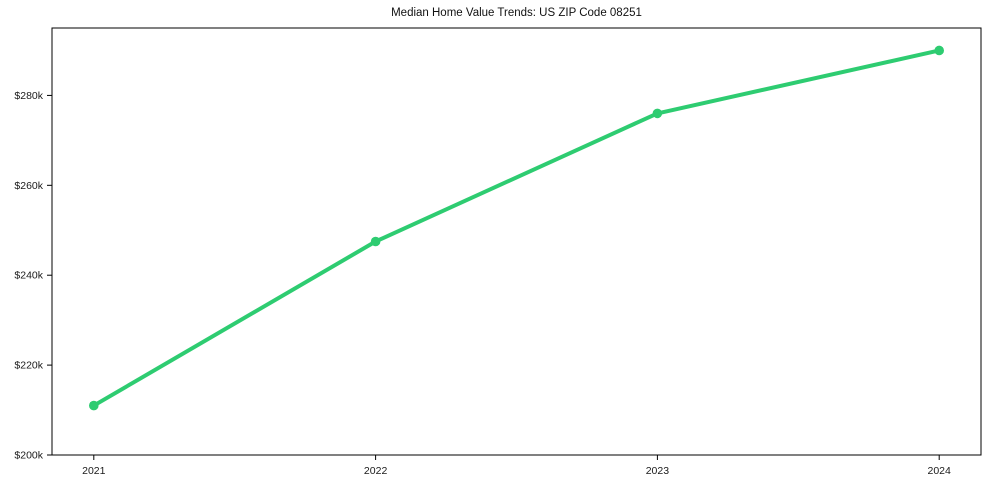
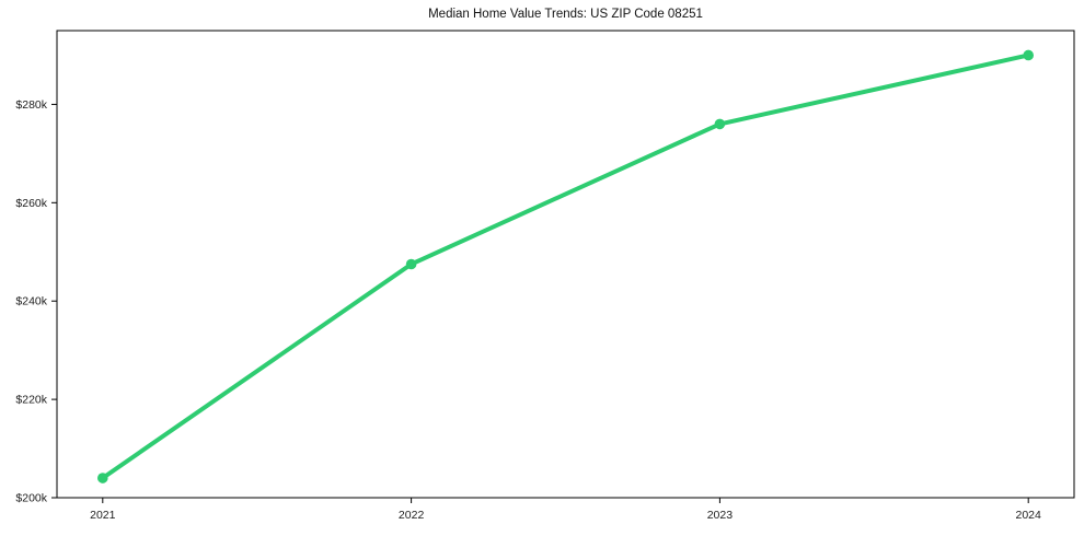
2021: $211k -> $204k
